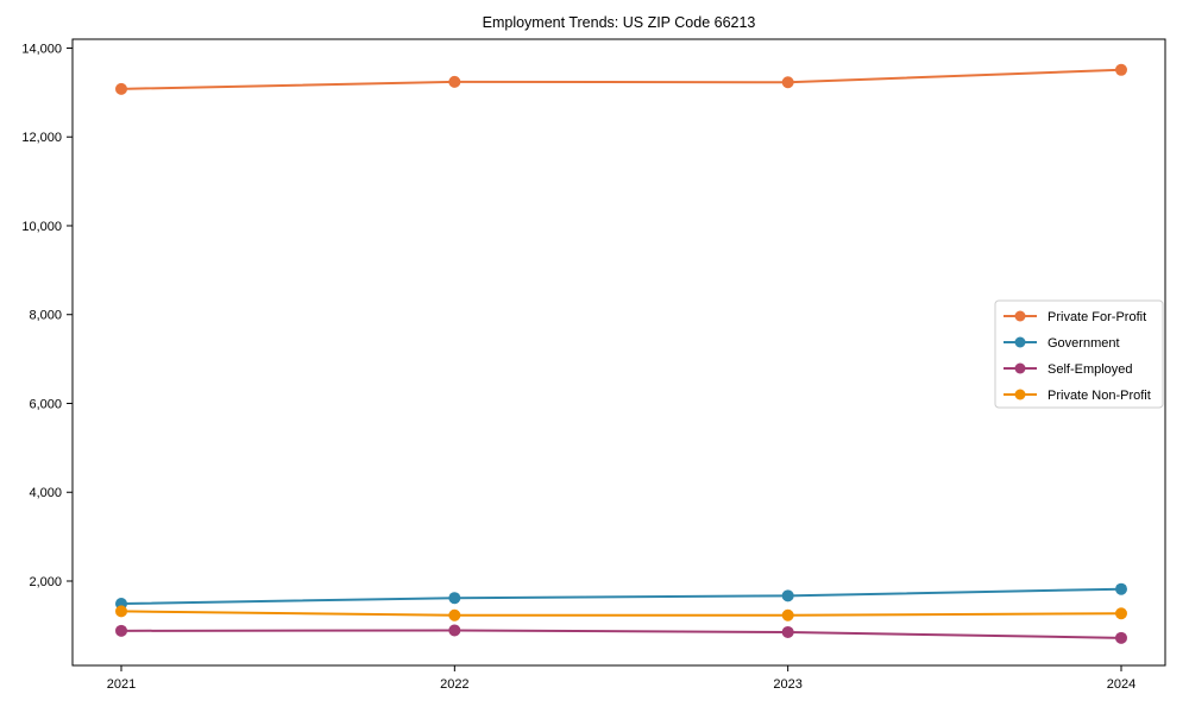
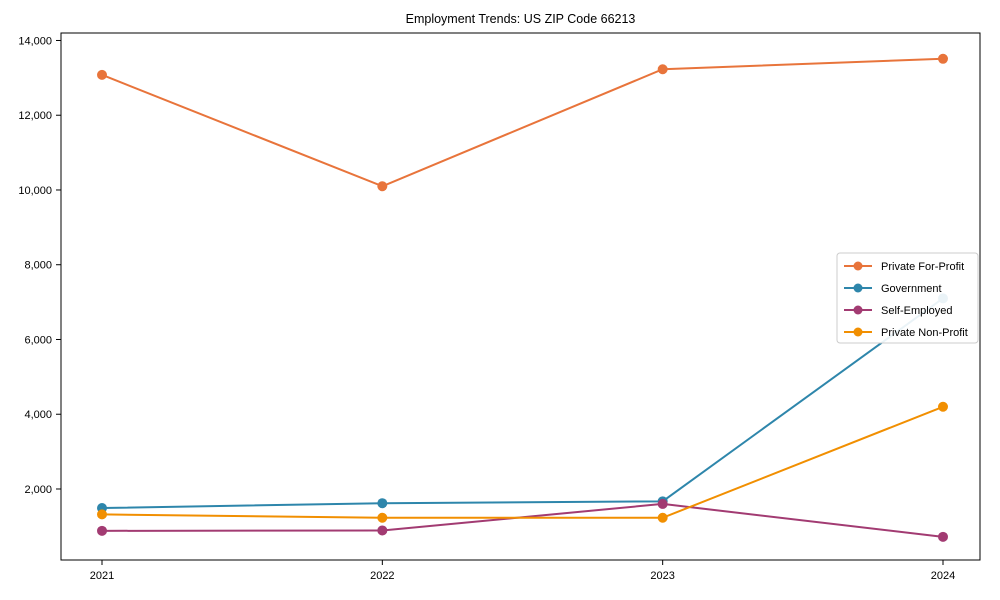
Private For-Profit/2022: 13200 -> 10100
Self-Employed/2023: 800 -> 1600
Government/2024: 1800 -> 7100
Private Non-Profit/2024: 1300 -> 4200
